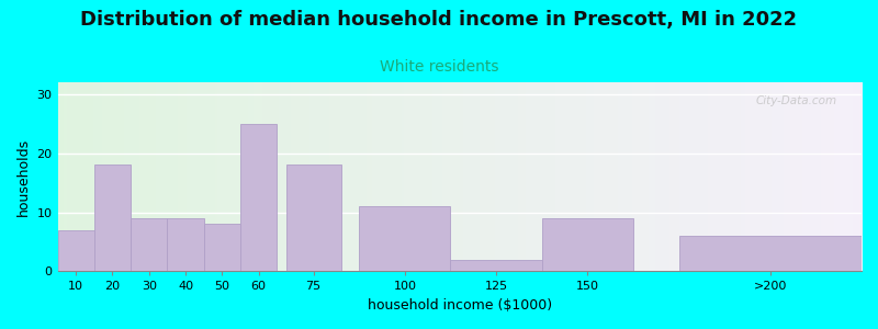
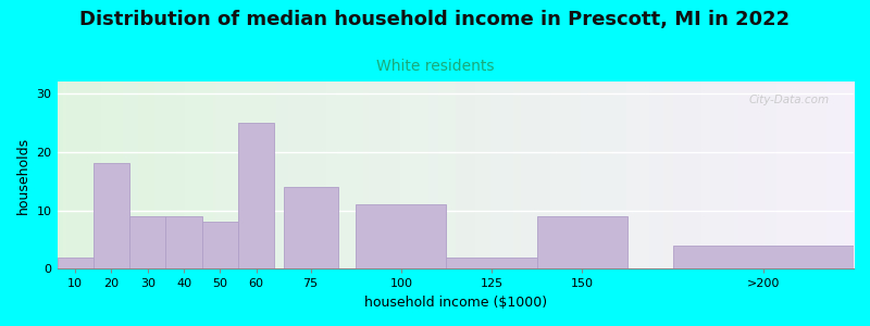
10: 7 -> 2
75: 18 -> 14
>200: 6 -> 4
